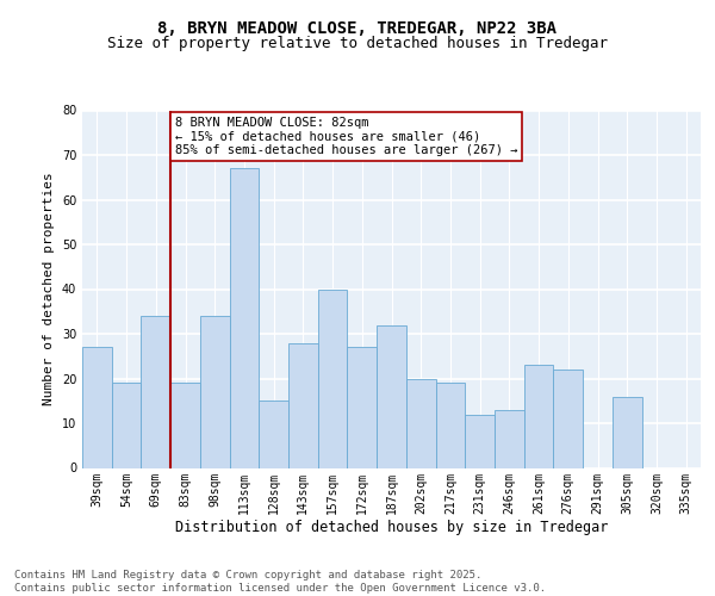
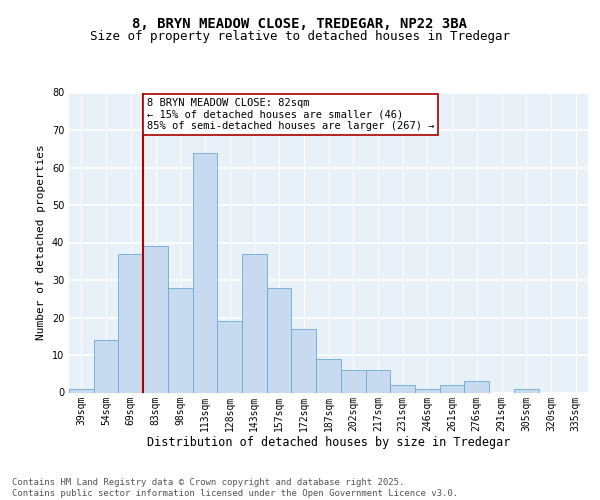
39sqm: 27 -> 1
54sqm: 19 -> 14
69sqm: 34 -> 37
83sqm: 19 -> 39
98sqm: 34 -> 28
113sqm: 67 -> 64
128sqm: 15 -> 19
143sqm: 28 -> 37
157sqm: 40 -> 28
172sqm: 27 -> 17
187sqm: 32 -> 9
202sqm: 20 -> 6
217sqm: 19 -> 6
231sqm: 12 -> 2
246sqm: 13 -> 1
261sqm: 23 -> 2
276sqm: 22 -> 3
305sqm: 16 -> 1
